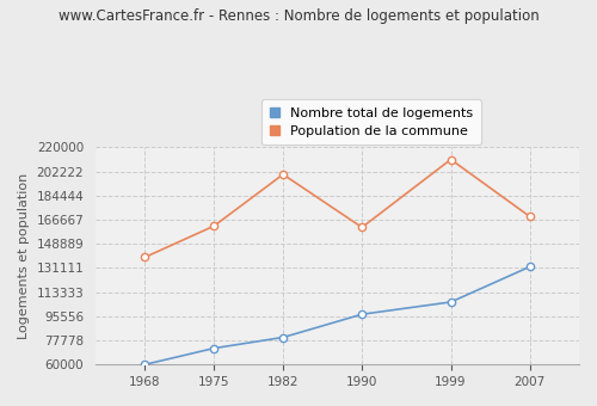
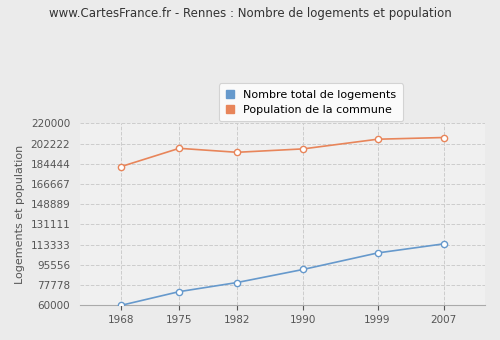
Population de la commune/1968: 139000 -> 182000
Population de la commune/1975: 162000 -> 198000
Population de la commune/1982: 200000 -> 194000
Nombre total de logements/1990: 97000 -> 92000
Population de la commune/1990: 161000 -> 198000
Population de la commune/1999: 211000 -> 206000
Nombre total de logements/2007: 132000 -> 114000
Population de la commune/2007: 169000 -> 208000
